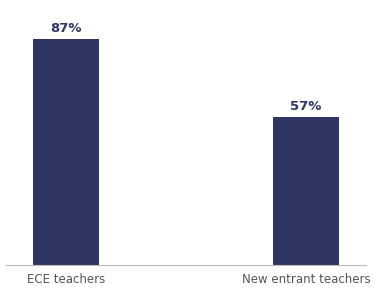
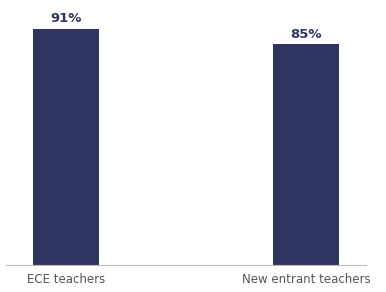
ECE teachers: 87% -> 91%
New entrant teachers: 57% -> 85%
